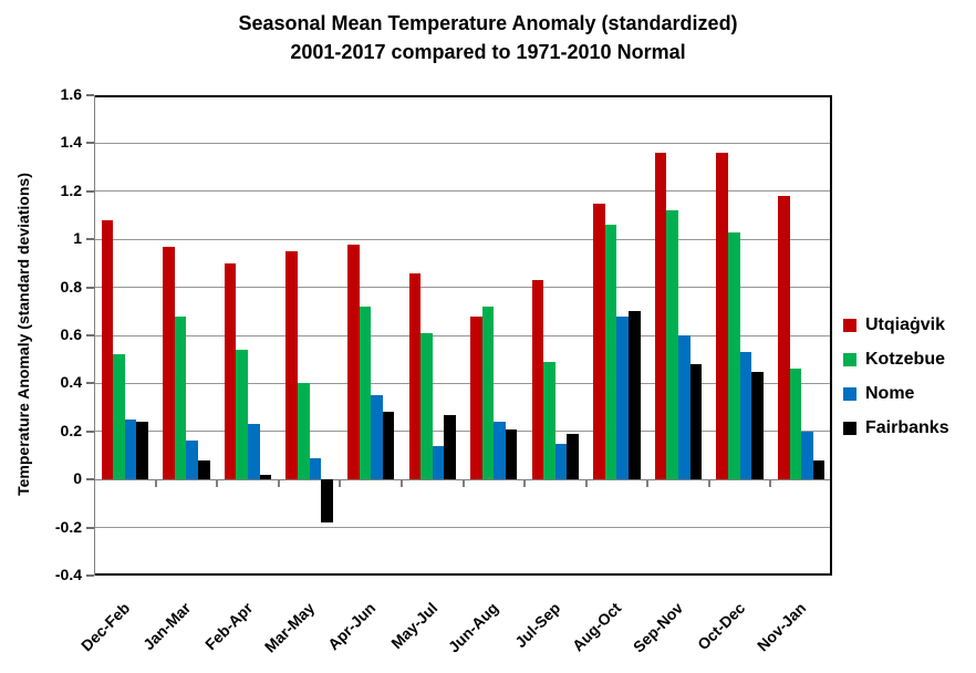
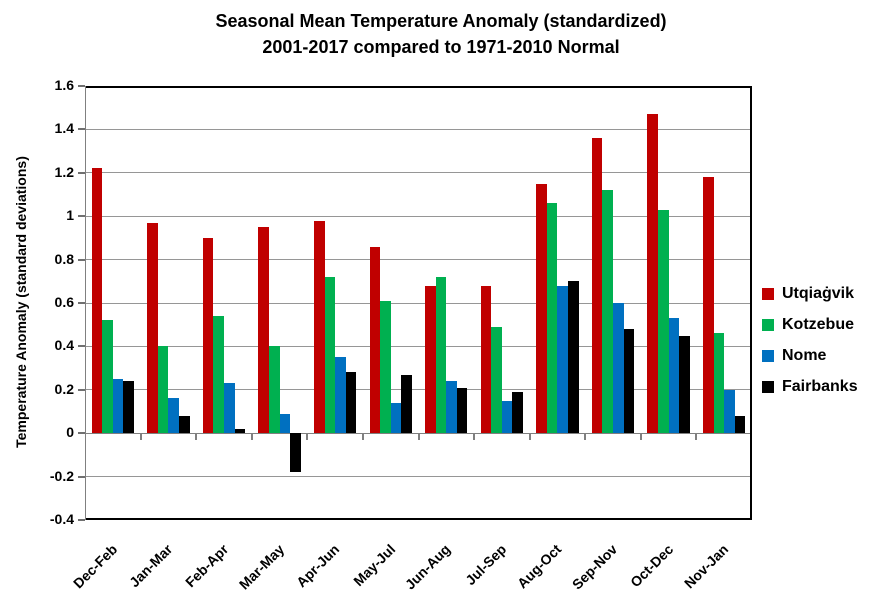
Utqiaġvik/Dec-Feb: 1.08 -> 1.22
Kotzebue/Jan-Mar: 0.68 -> 0.40
Utqiaġvik/Jul-Sep: 0.83 -> 0.68
Utqiaġvik/Oct-Dec: 1.36 -> 1.47
